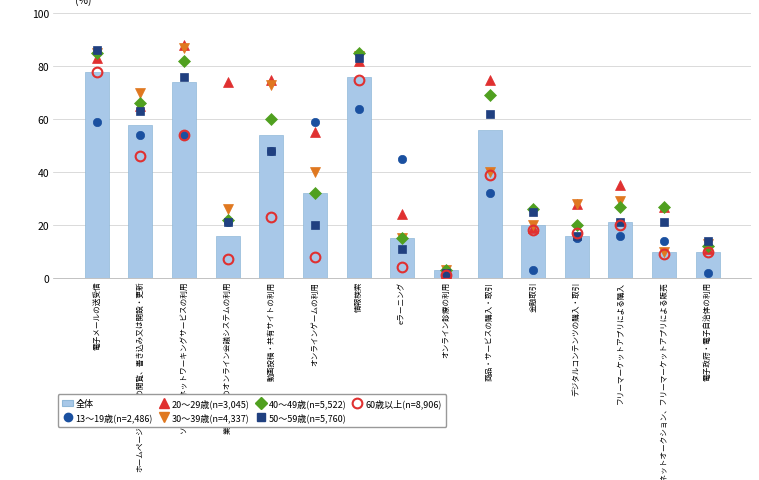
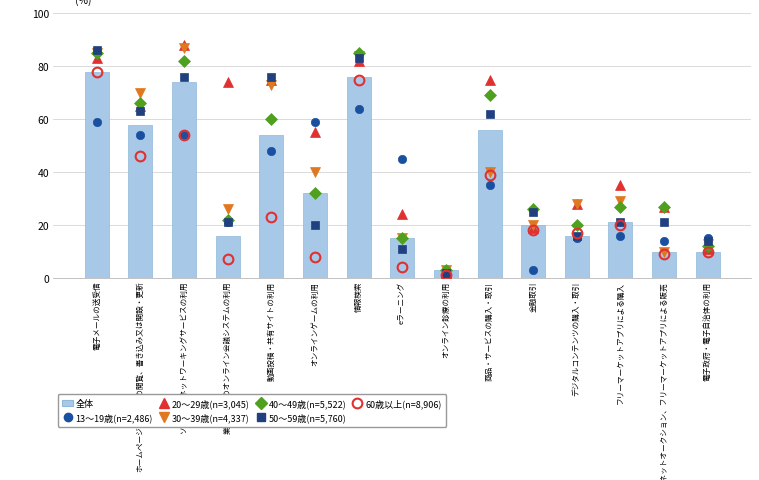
50～59歳(n=5,760)/動画投稿・共有サイトの利用: 48 -> 76
13～19歳(n=2,486)/商品・サービスの購入・取引: 32 -> 35
13～19歳(n=2,486)/電子政府・電子自治体の利用: 2 -> 15
